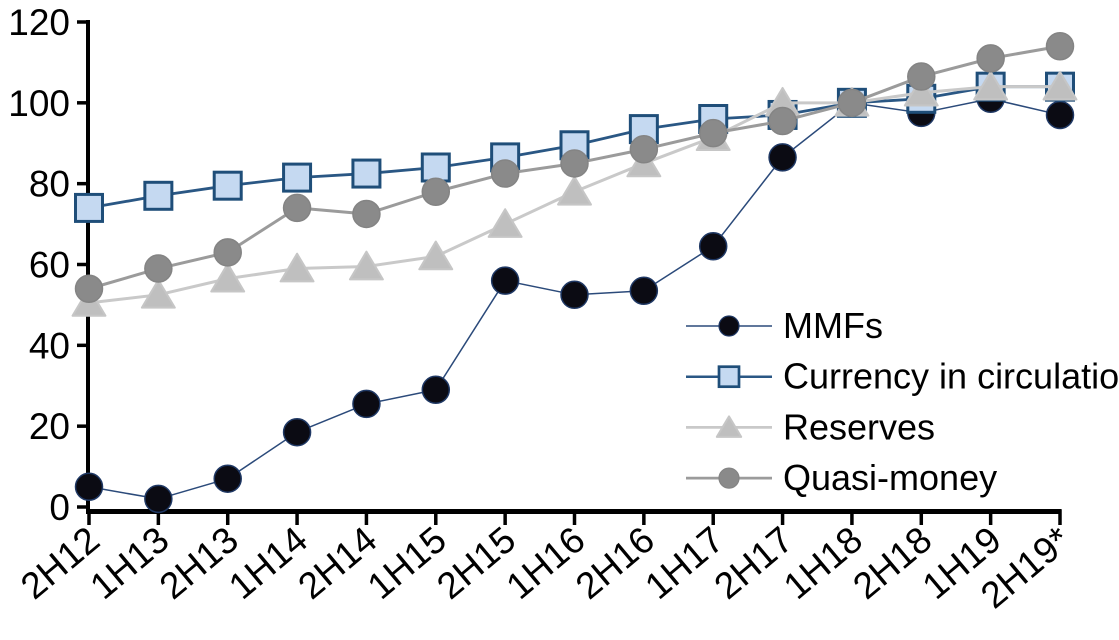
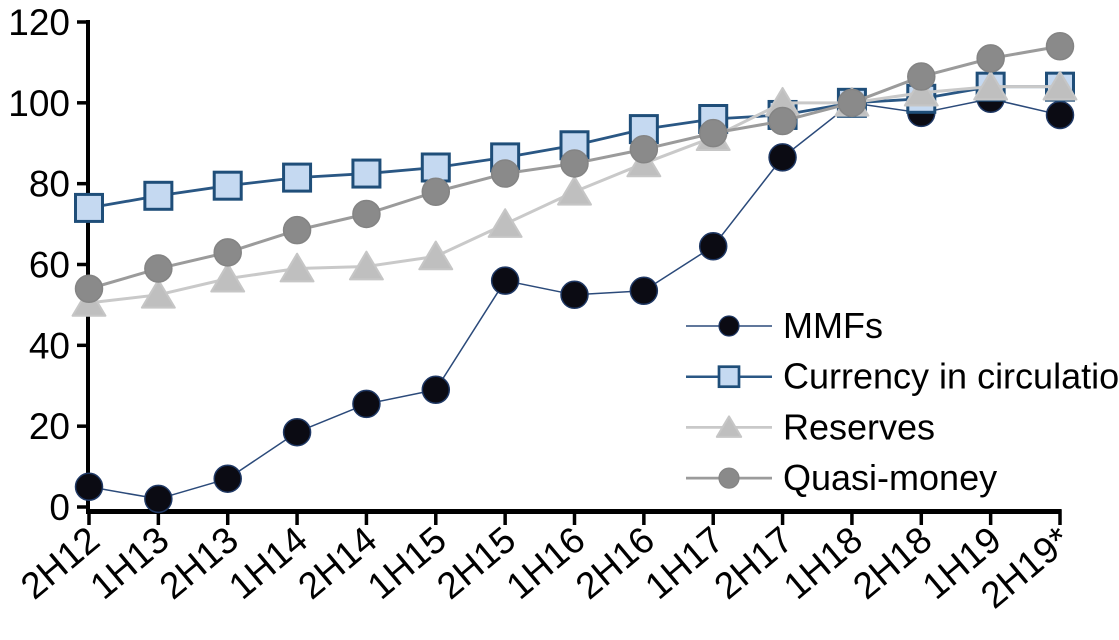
Quasi-money/1H14: 74 -> 68
